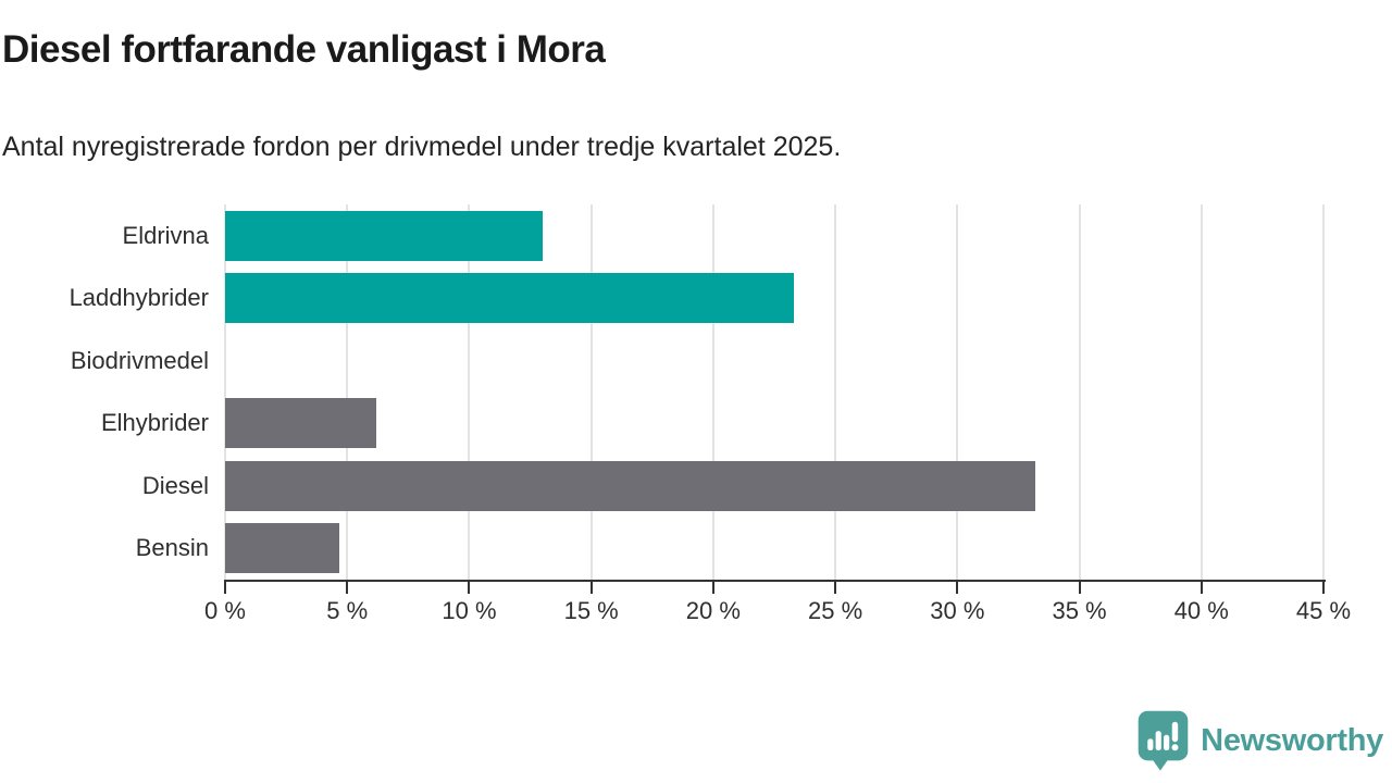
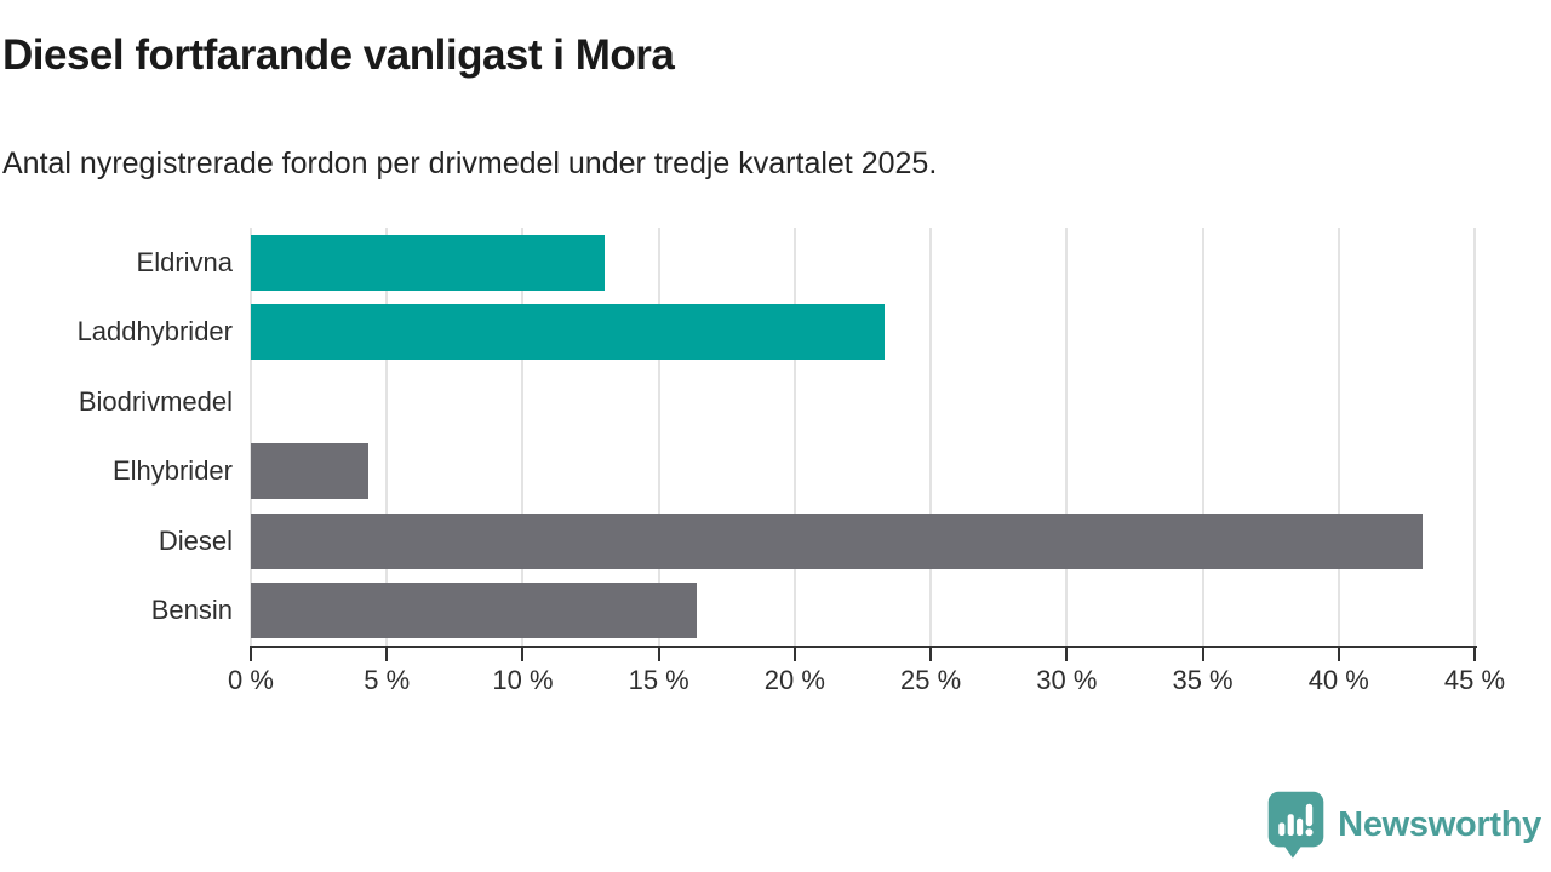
Elhybrider: 6.2% -> 4.3%
Diesel: 33.2% -> 43.1%
Bensin: 4.7% -> 16.4%
